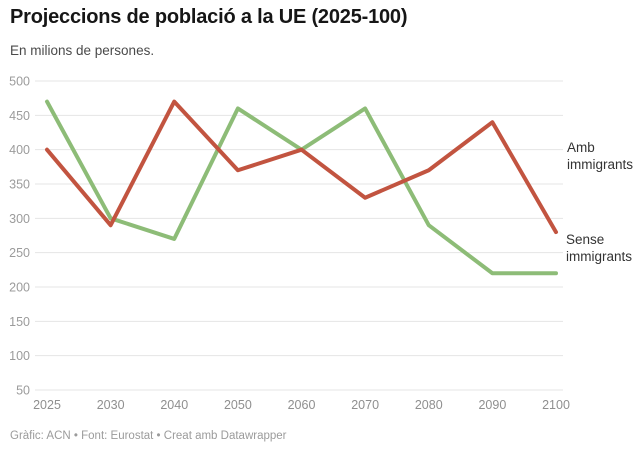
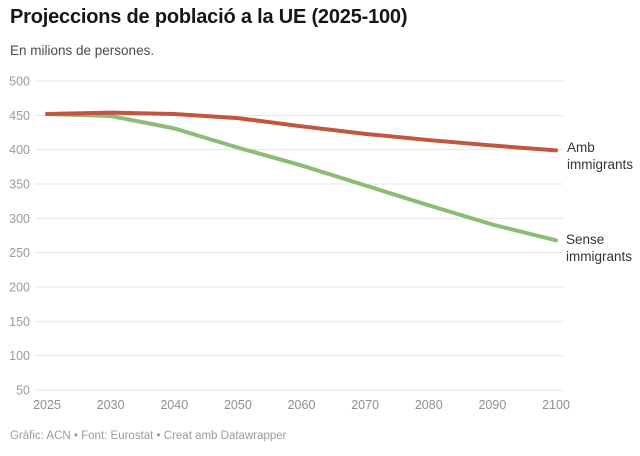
Amb immigrants/2025: 400 -> 450
Sense immigrants/2025: 470 -> 450
Amb immigrants/2030: 290 -> 450
Sense immigrants/2030: 300 -> 450
Amb immigrants/2040: 470 -> 450
Sense immigrants/2040: 270 -> 430
Amb immigrants/2050: 370 -> 450
Sense immigrants/2050: 460 -> 400
Amb immigrants/2060: 400 -> 430
Sense immigrants/2060: 400 -> 380
Amb immigrants/2070: 330 -> 420
Sense immigrants/2070: 460 -> 350
Amb immigrants/2080: 370 -> 410
Sense immigrants/2080: 290 -> 320
Amb immigrants/2090: 440 -> 410
Sense immigrants/2090: 220 -> 290
Amb immigrants/2100: 280 -> 400
Sense immigrants/2100: 220 -> 270
